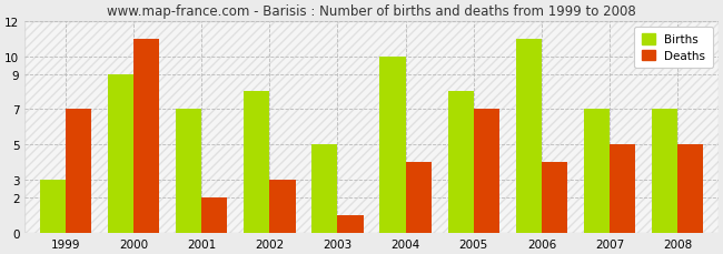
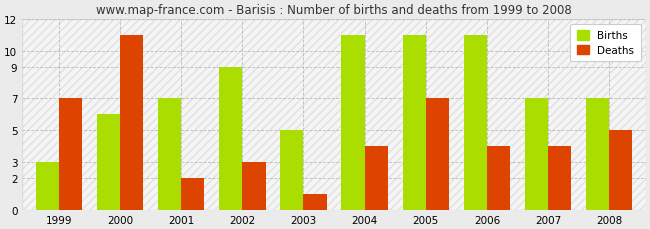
Births/2000: 9 -> 6
Births/2002: 8 -> 9
Births/2004: 10 -> 11
Births/2005: 8 -> 11
Deaths/2007: 5 -> 4
